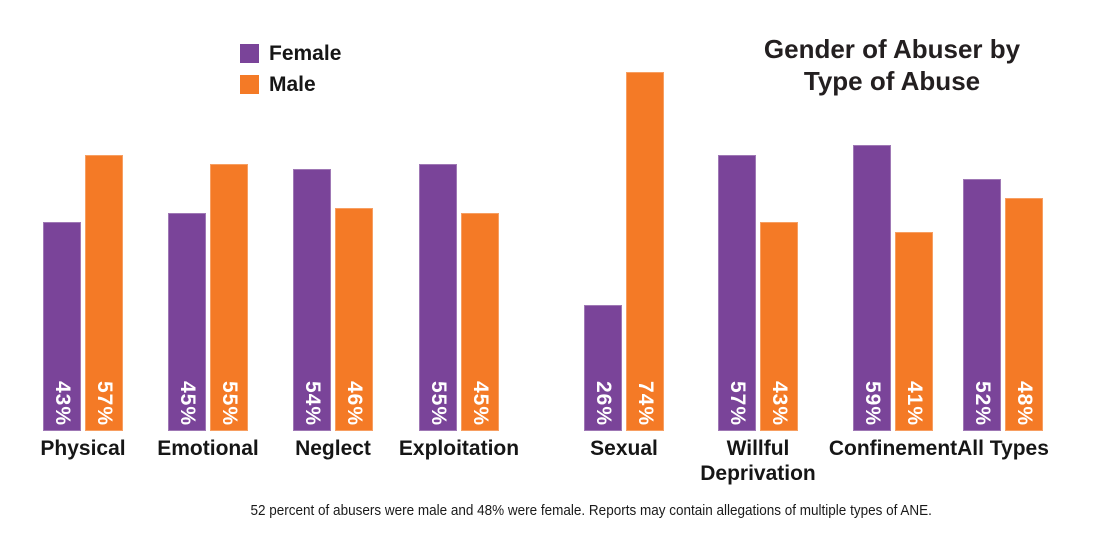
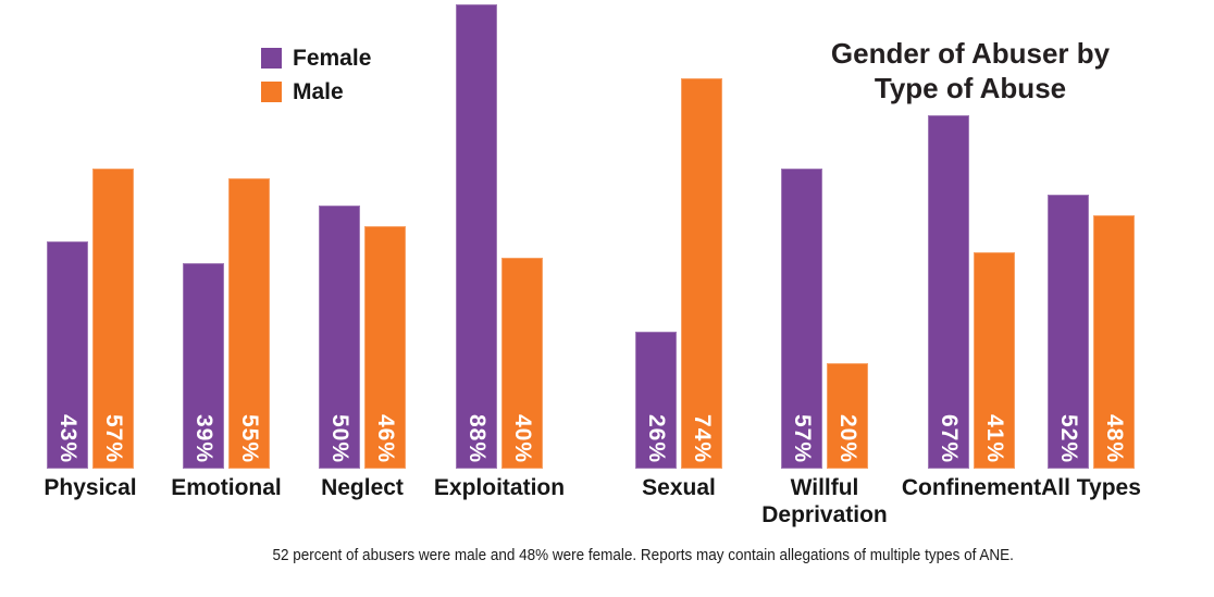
Female/Emotional: 45% -> 39%
Female/Neglect: 54% -> 50%
Female/Exploitation: 55% -> 88%
Male/Exploitation: 45% -> 40%
Male/Willful Deprivation: 43% -> 20%
Female/Confinement: 59% -> 67%
